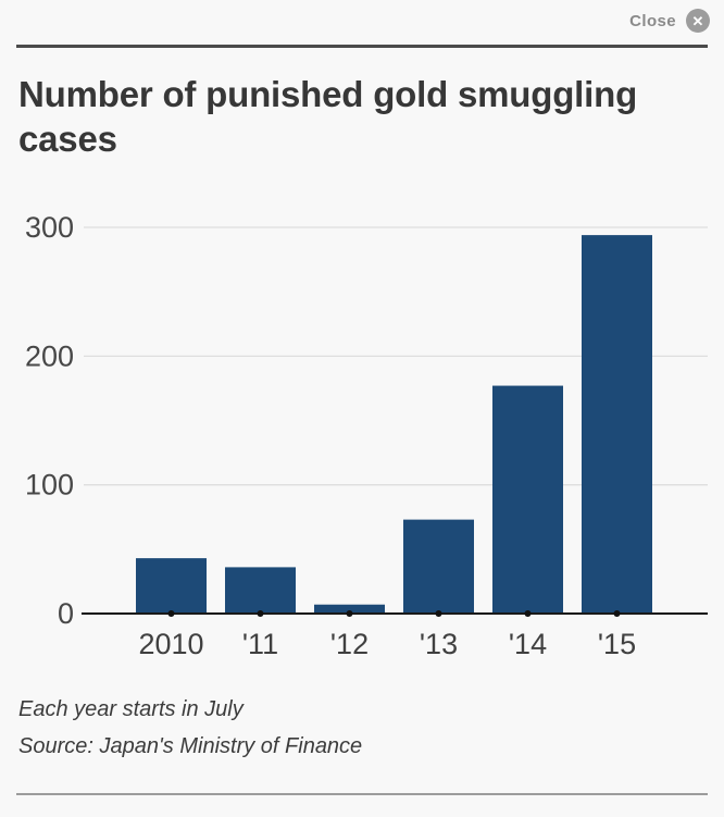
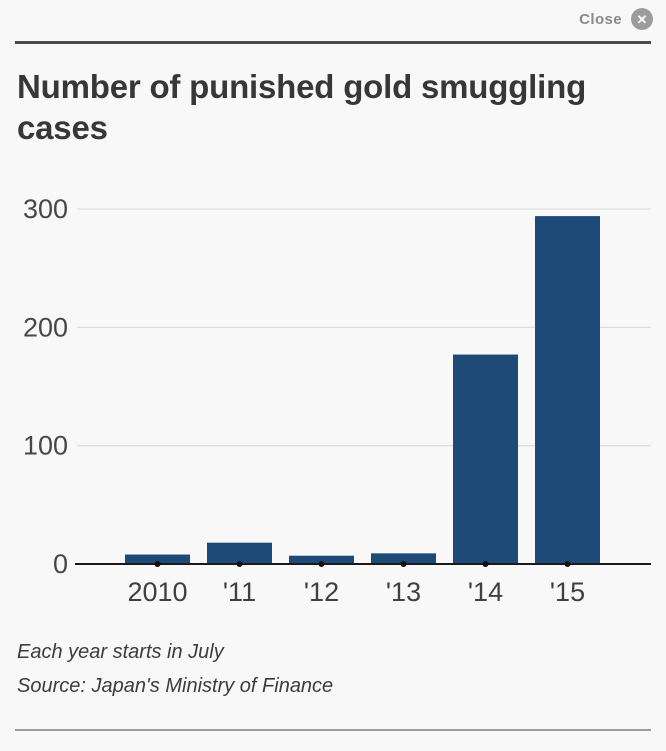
2010: 43 -> 8
'11: 36 -> 18
'13: 73 -> 9
